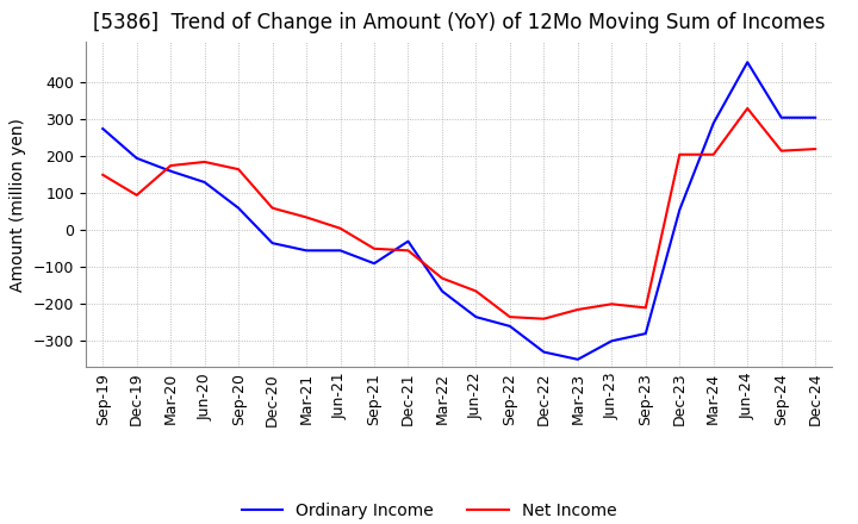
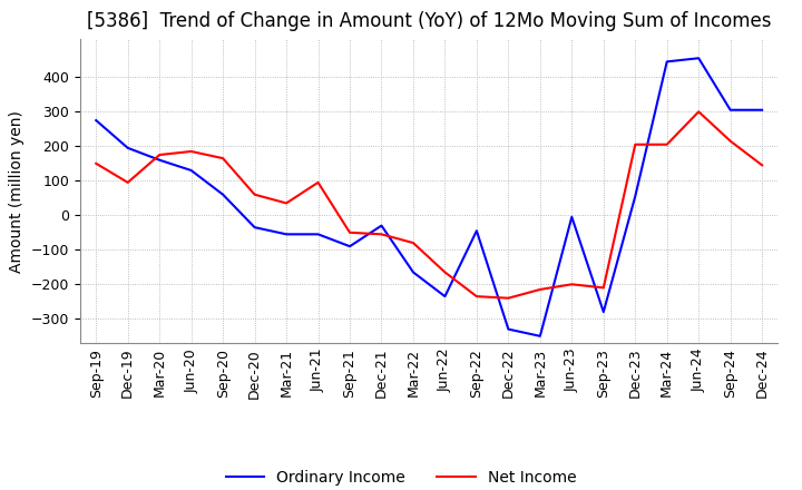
Net Income/Jun-21: 5 -> 95
Net Income/Mar-22: -130 -> -80
Ordinary Income/Sep-22: -260 -> -45
Ordinary Income/Jun-23: -300 -> -5
Ordinary Income/Mar-24: 290 -> 445
Net Income/Jun-24: 330 -> 300
Net Income/Dec-24: 220 -> 145
